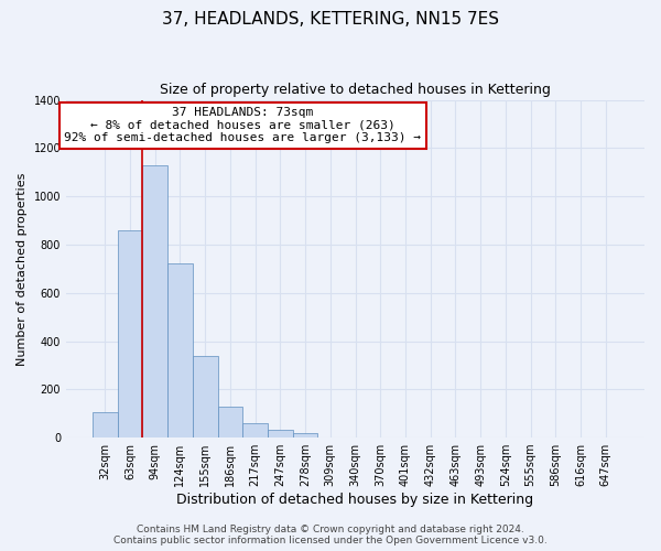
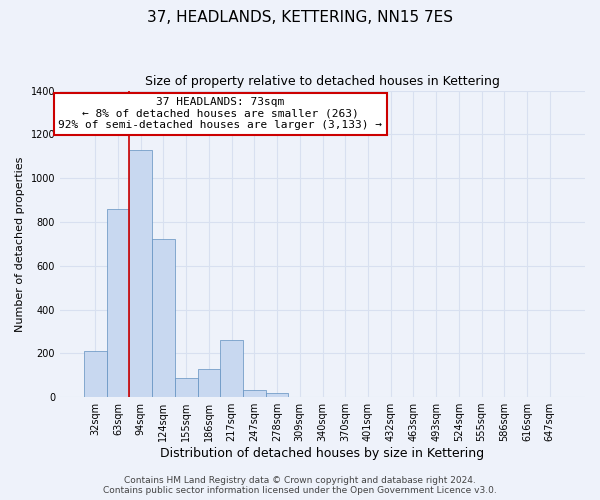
32sqm: 107 -> 210
155sqm: 340 -> 85
217sqm: 62 -> 260
